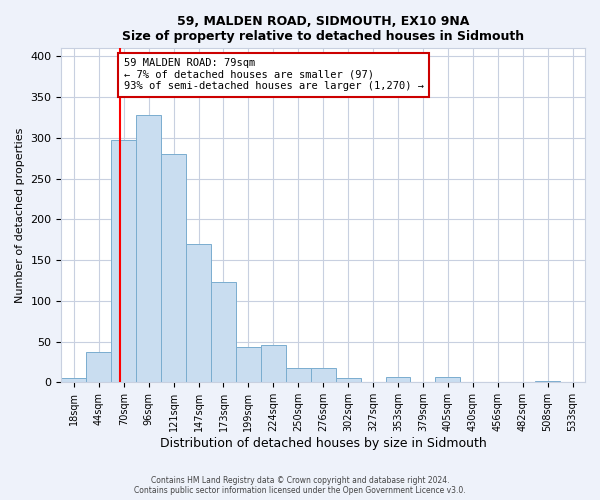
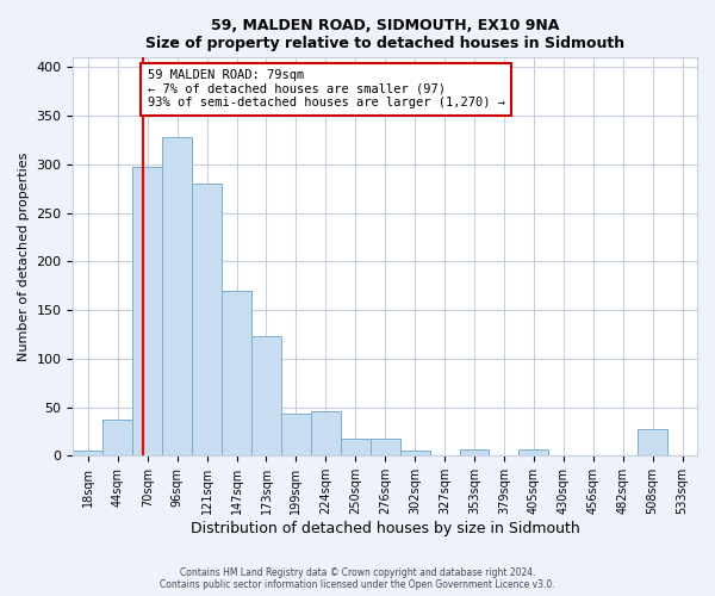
508sqm: 2 -> 28
